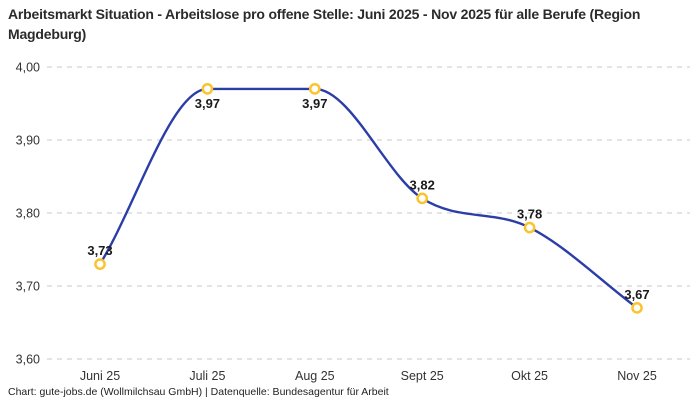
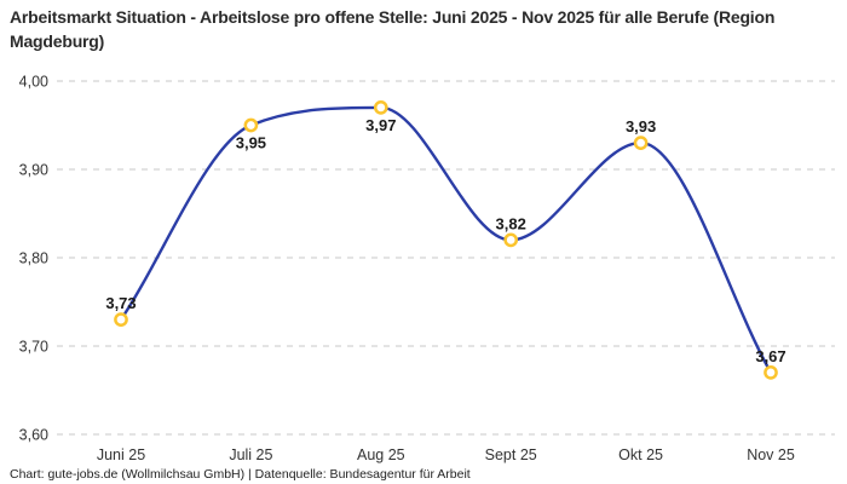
Juli 25: 3,97 -> 3,95
Okt 25: 3,78 -> 3,93
